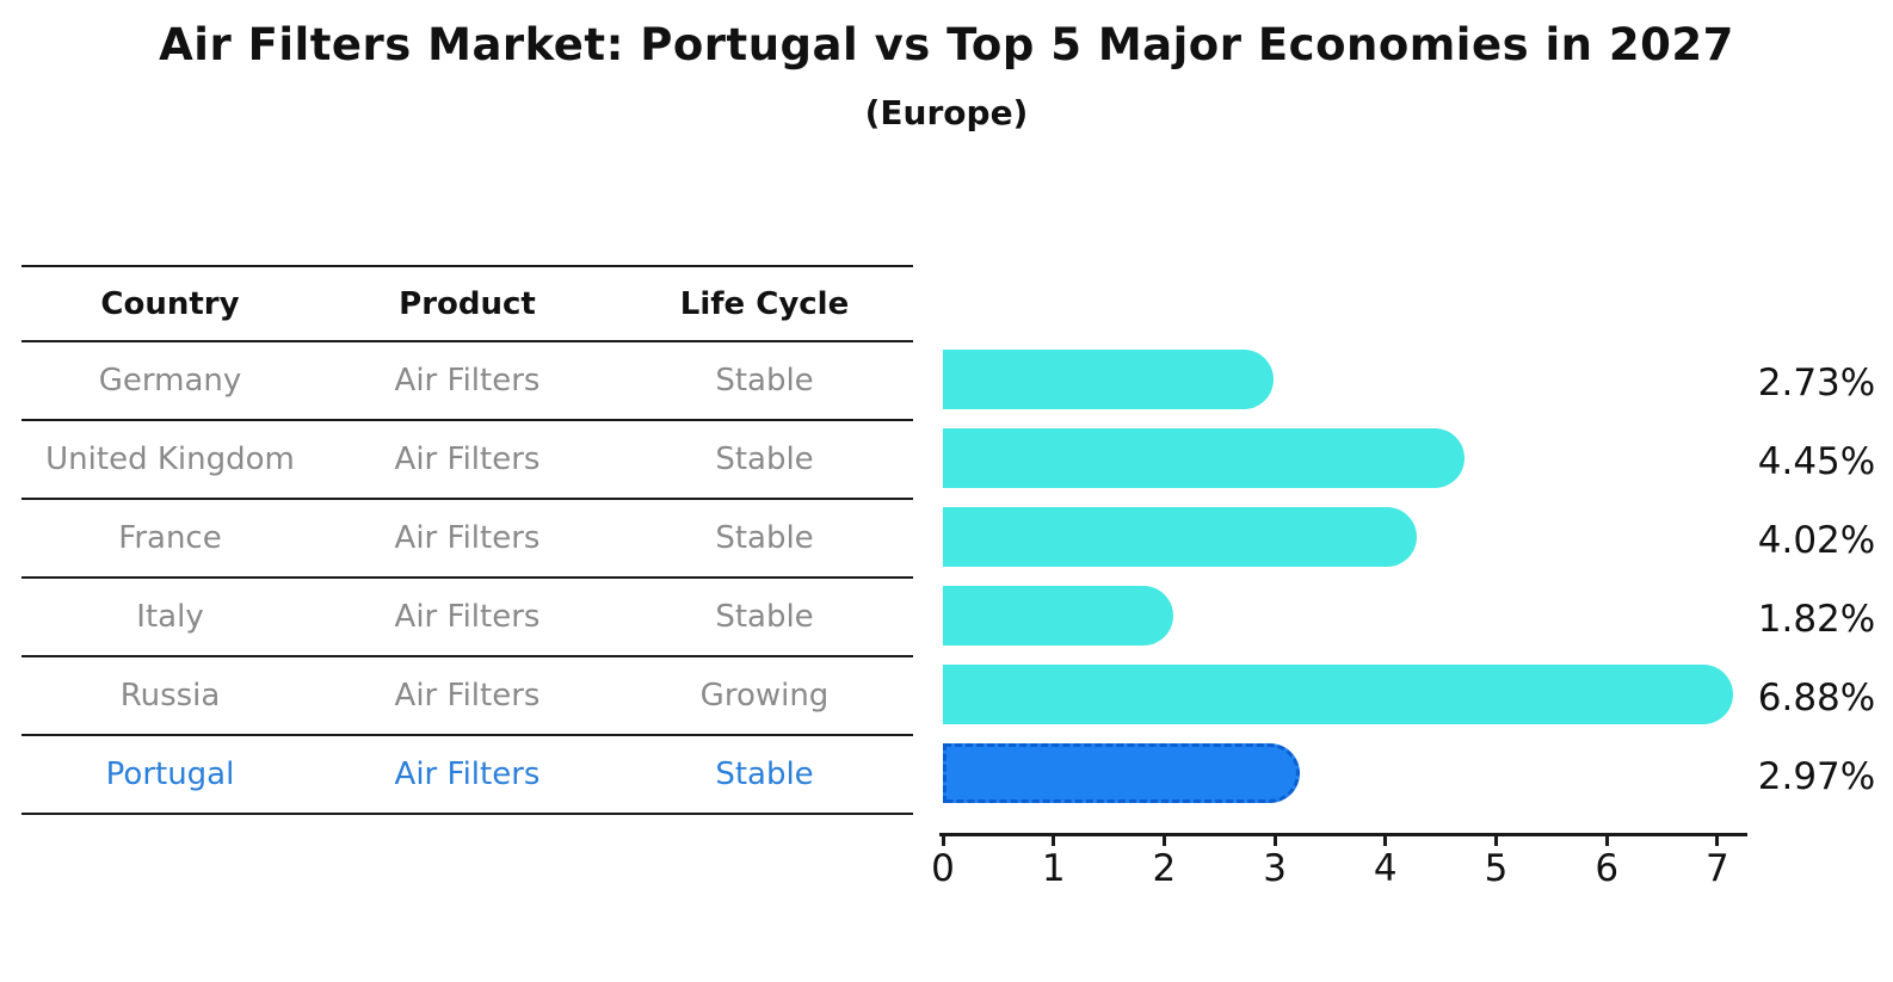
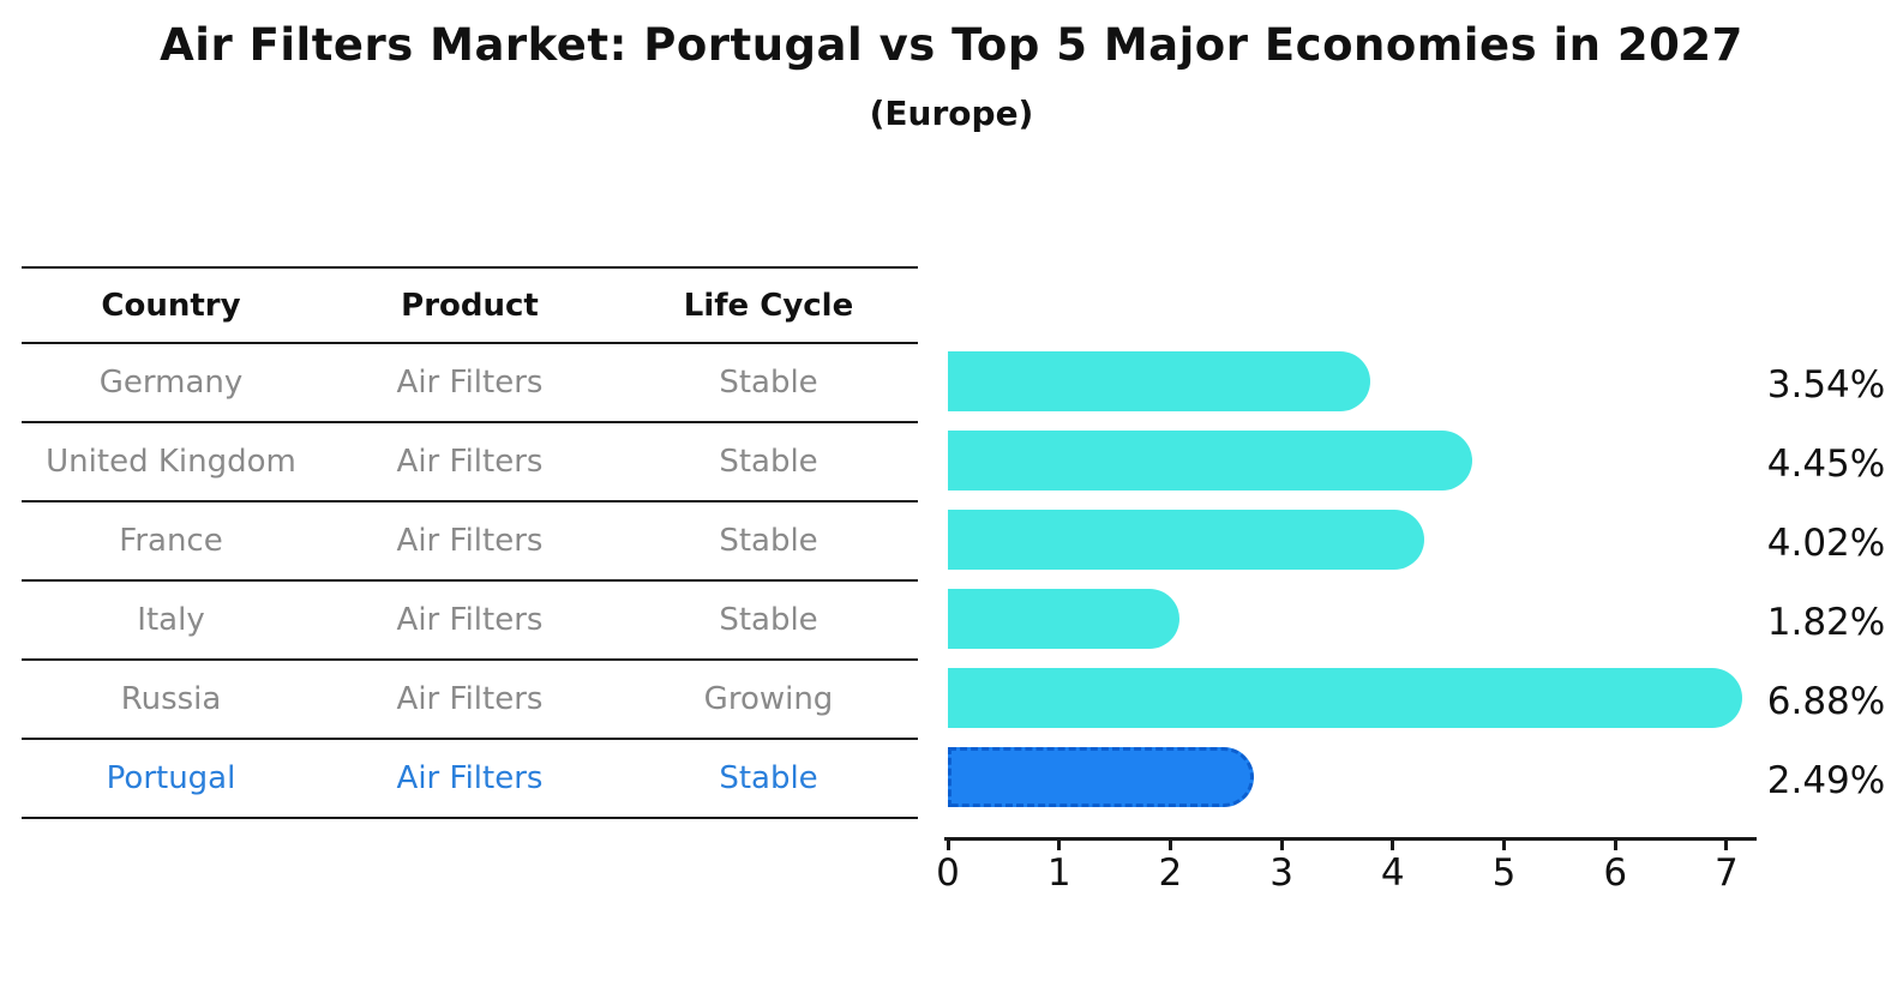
Germany: 2.73% -> 3.54%
Portugal: 2.97% -> 2.49%
